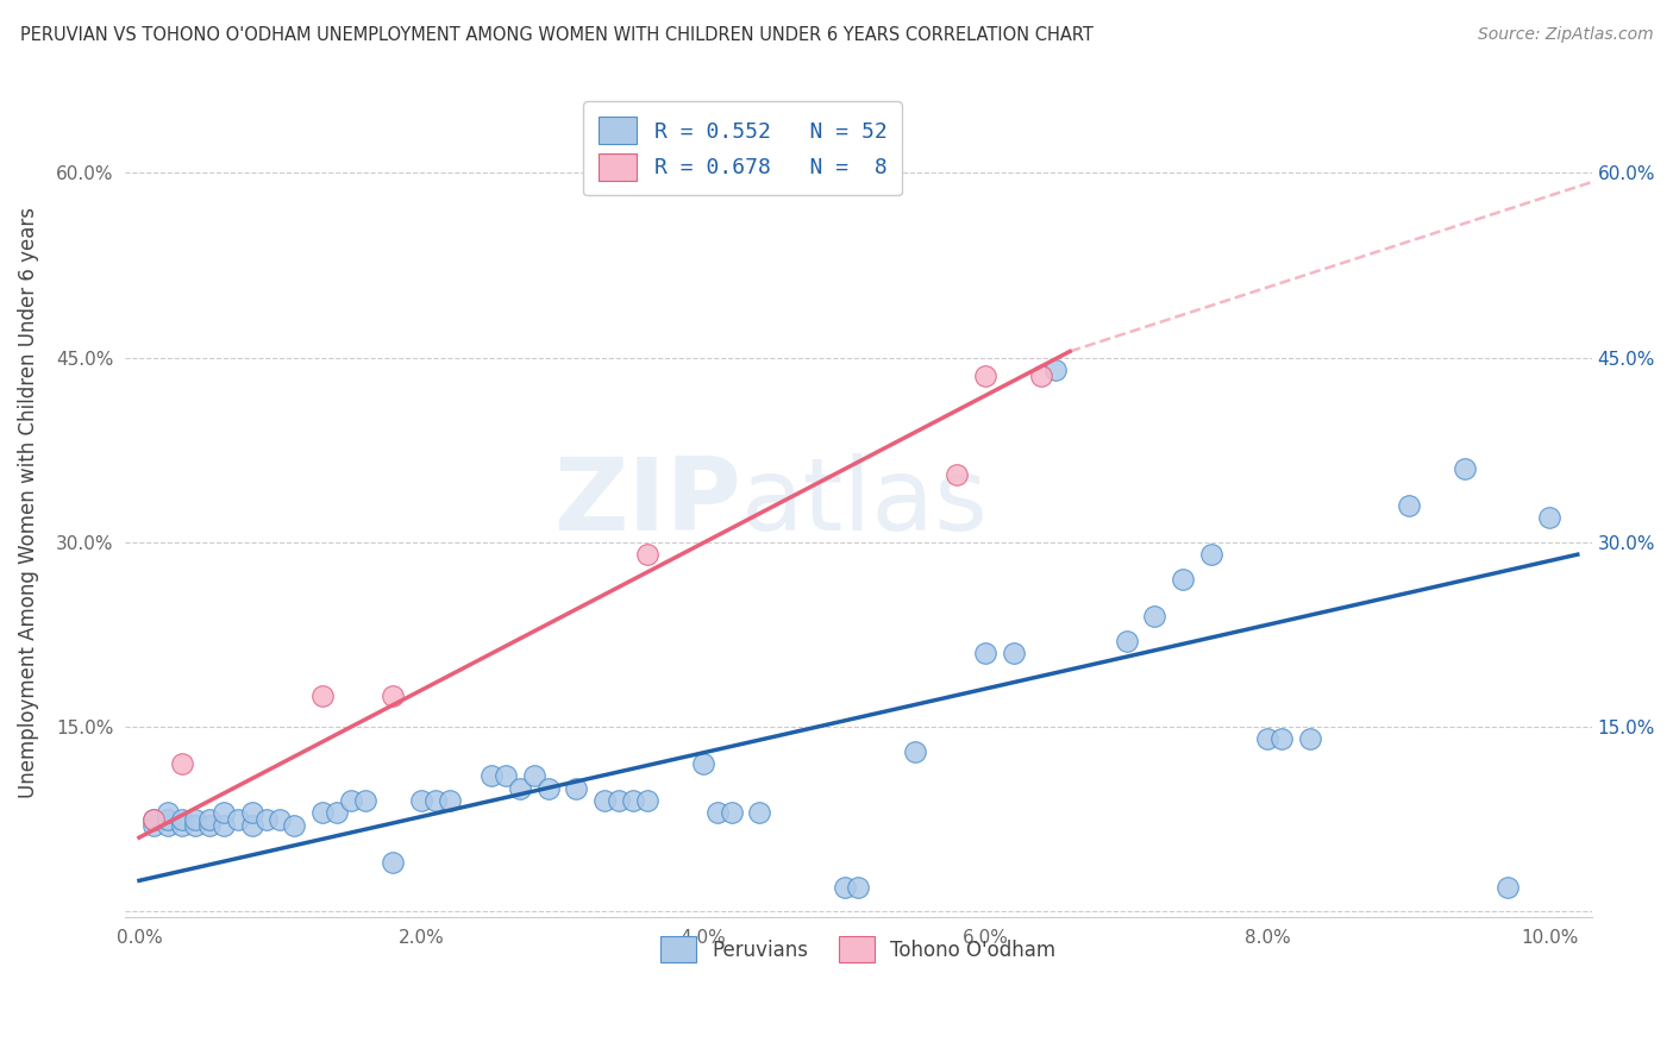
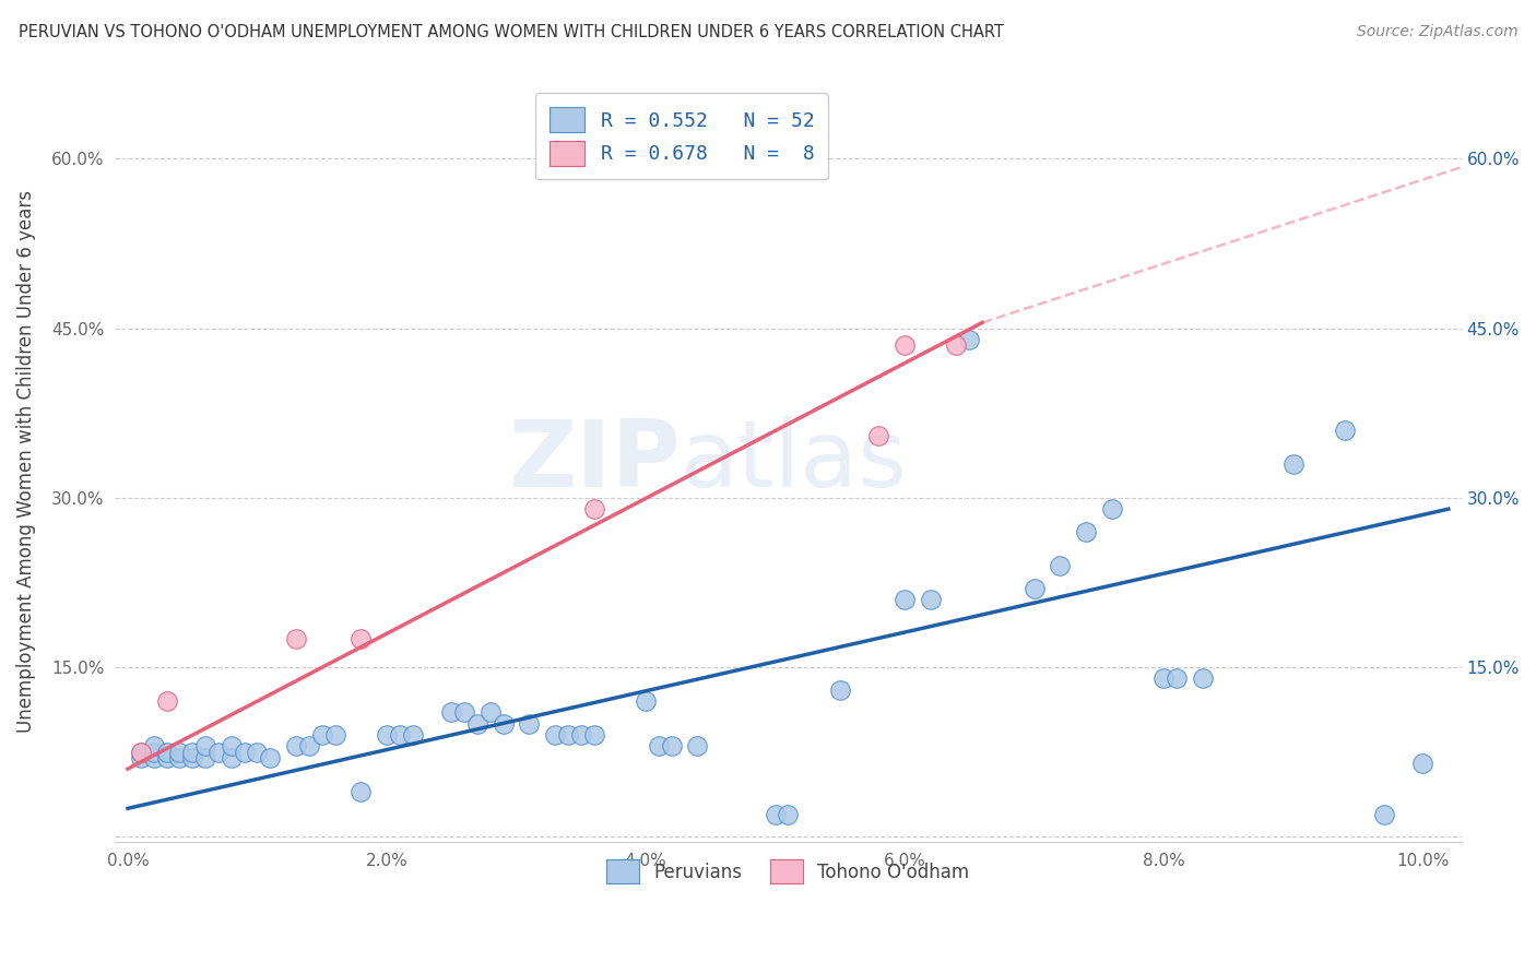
Peruvians/10.0%: 32.0% -> 6.5%
